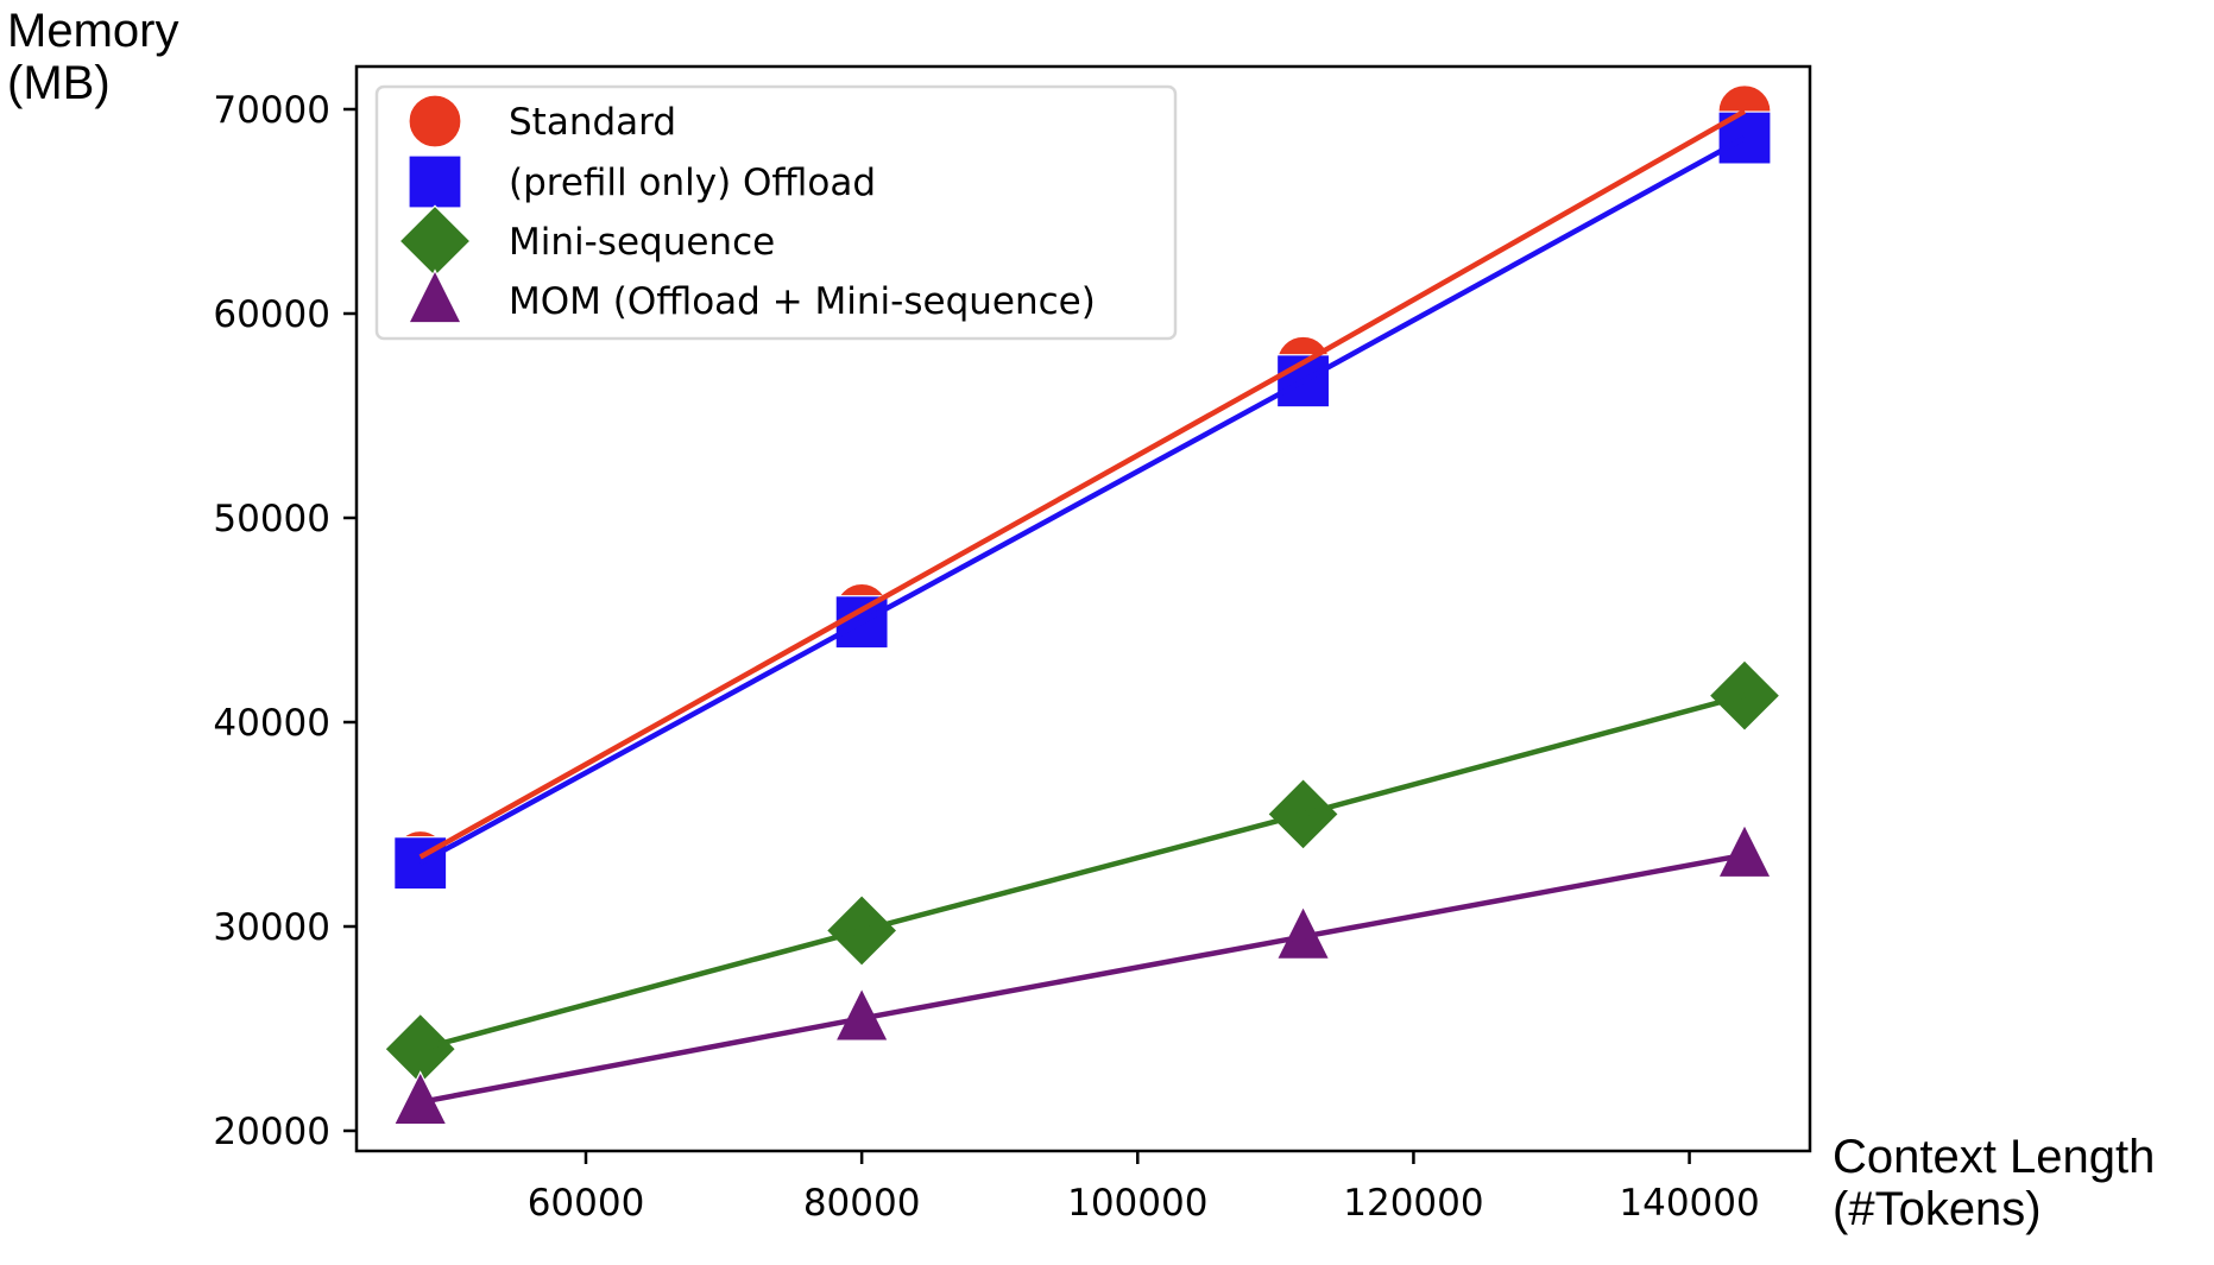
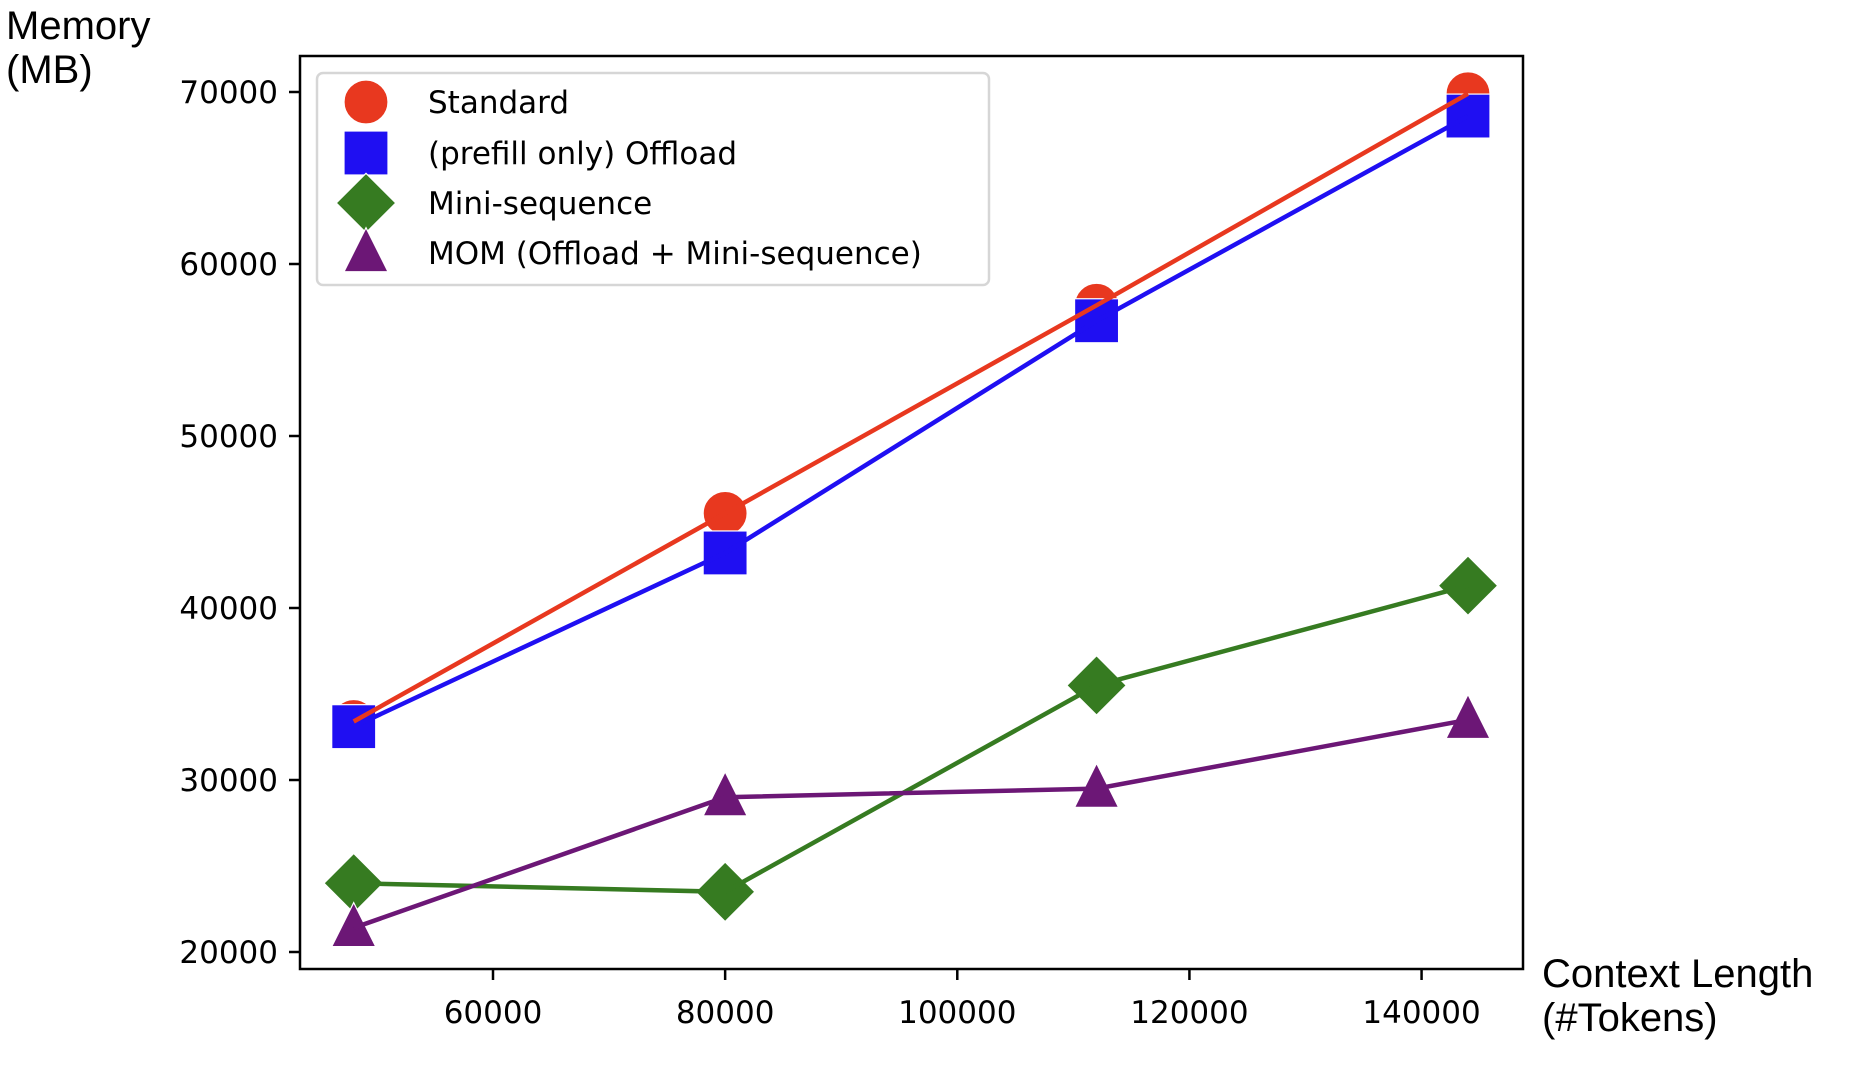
(prefill only) Offload/80000: 44900 -> 43200
Mini-sequence/80000: 29800 -> 23500
MOM (Offload + Mini-sequence)/80000: 25500 -> 29000
